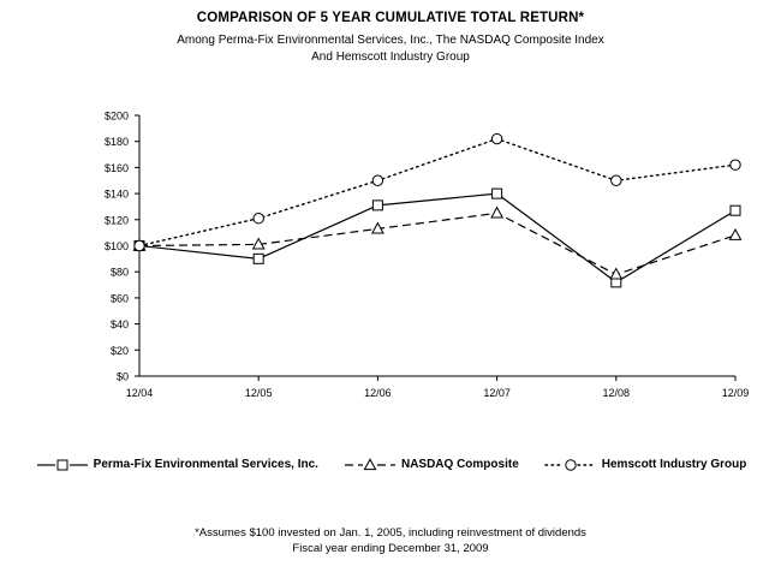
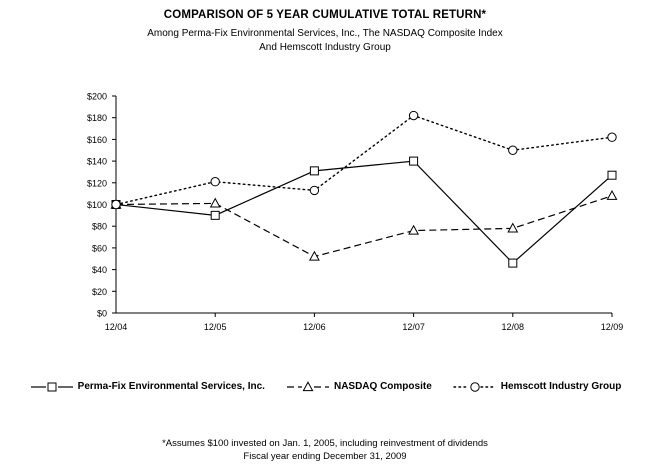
NASDAQ Composite/12/06: $113 -> $52
Hemscott Industry Group/12/06: $150 -> $113
NASDAQ Composite/12/07: $125 -> $76
Perma-Fix Environmental Services, Inc./12/08: $72 -> $46
